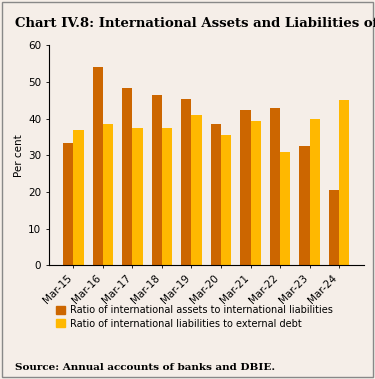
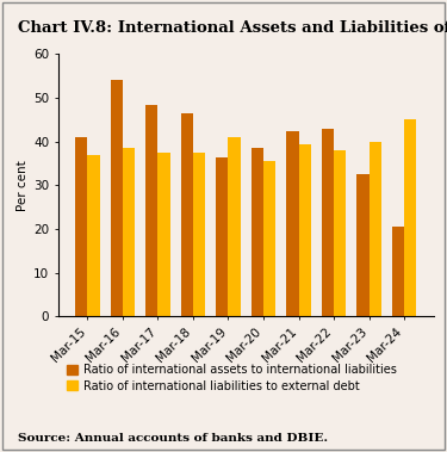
Ratio of international assets to international liabilities/Mar-15: 33.5 -> 41.0
Ratio of international assets to international liabilities/Mar-19: 45.5 -> 36.5
Ratio of international liabilities to external debt/Mar-22: 31.0 -> 38.0
